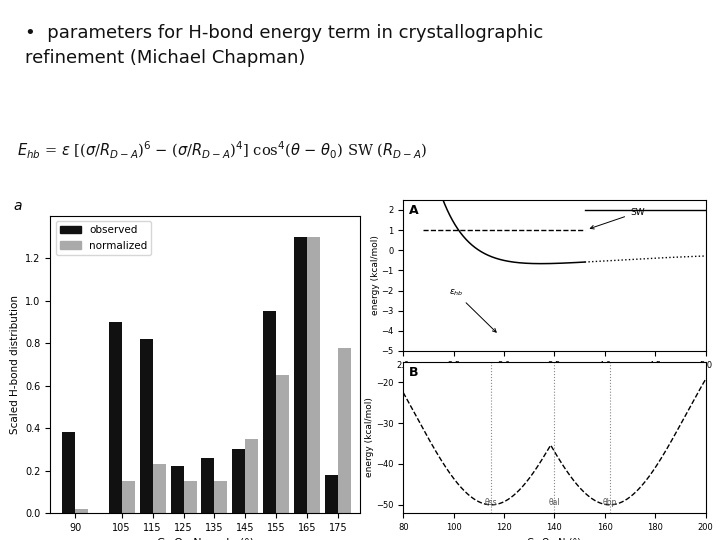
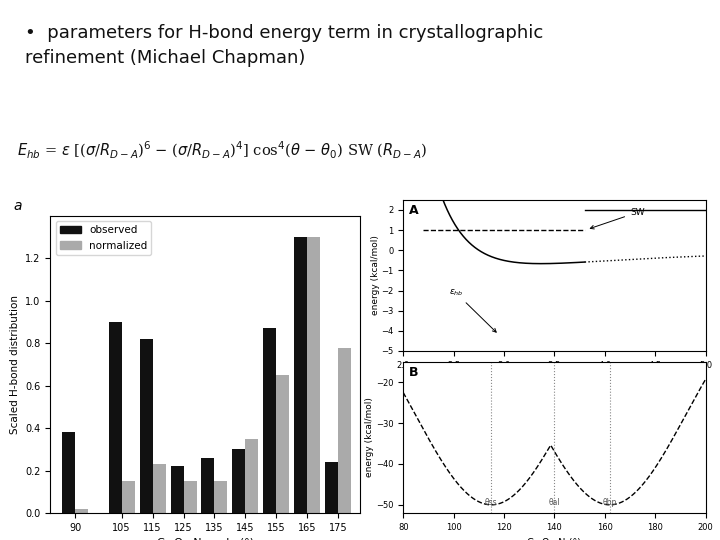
observed/155: 0.95 -> 0.87
observed/175: 0.18 -> 0.24
